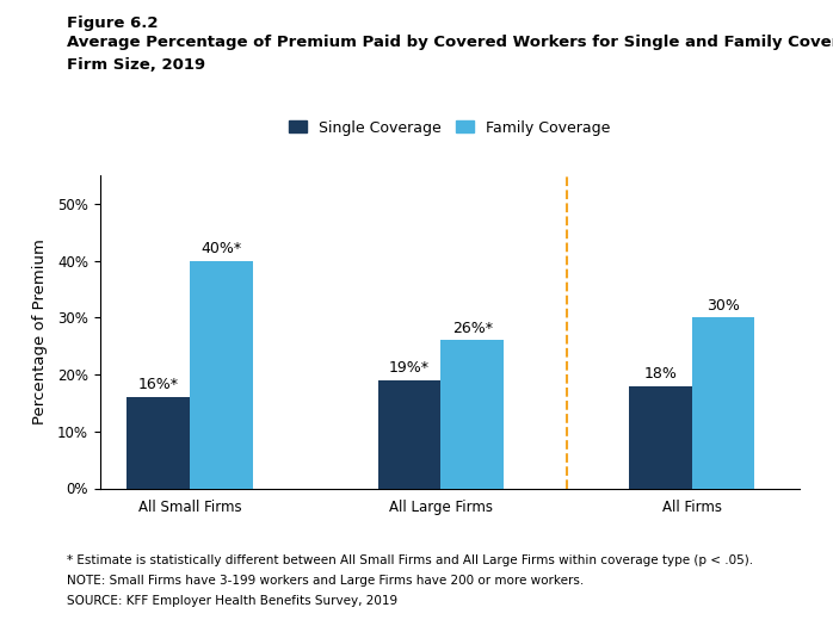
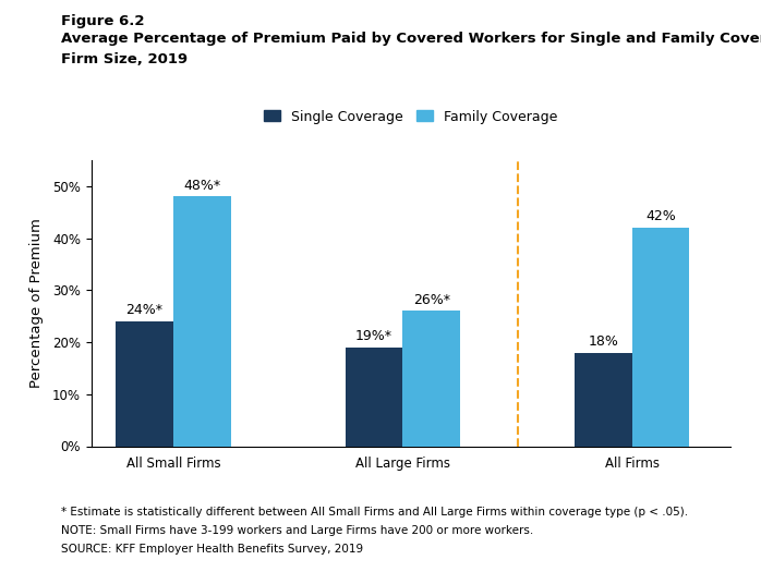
Single Coverage/All Small Firms: 16%* -> 24%*
Family Coverage/All Small Firms: 40%* -> 48%*
Family Coverage/All Firms: 30% -> 42%
